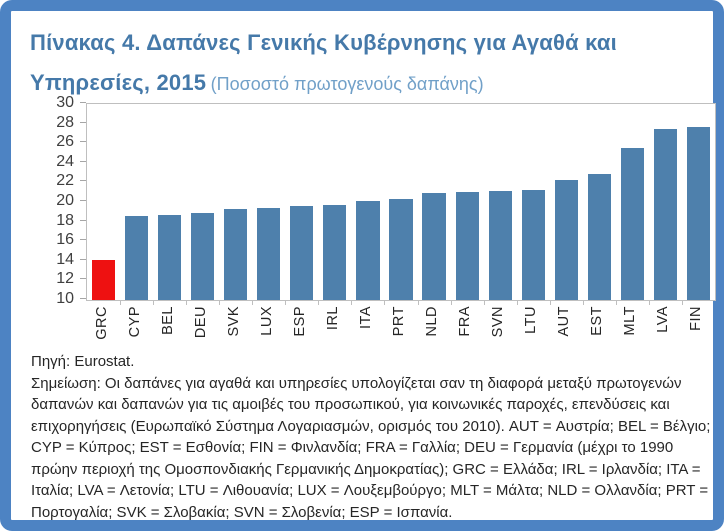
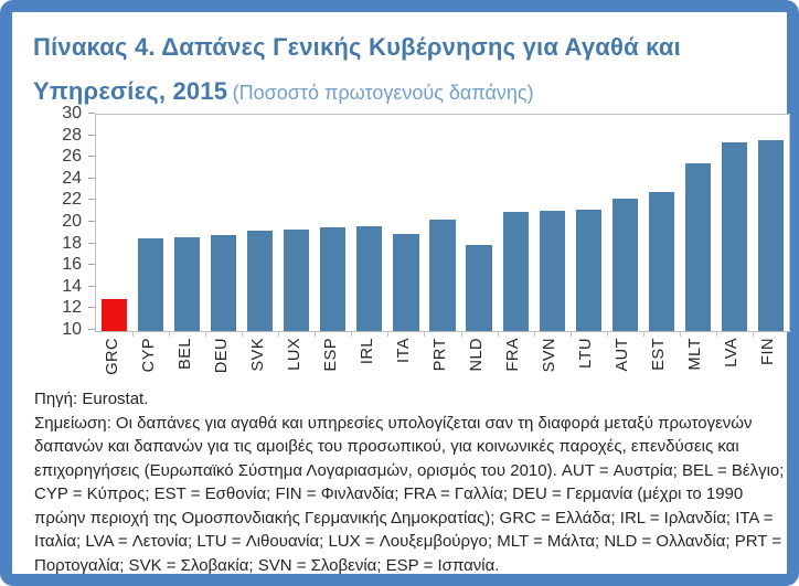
GRC: 14 -> 13
ITA: 20 -> 19
NLD: 21 -> 18
